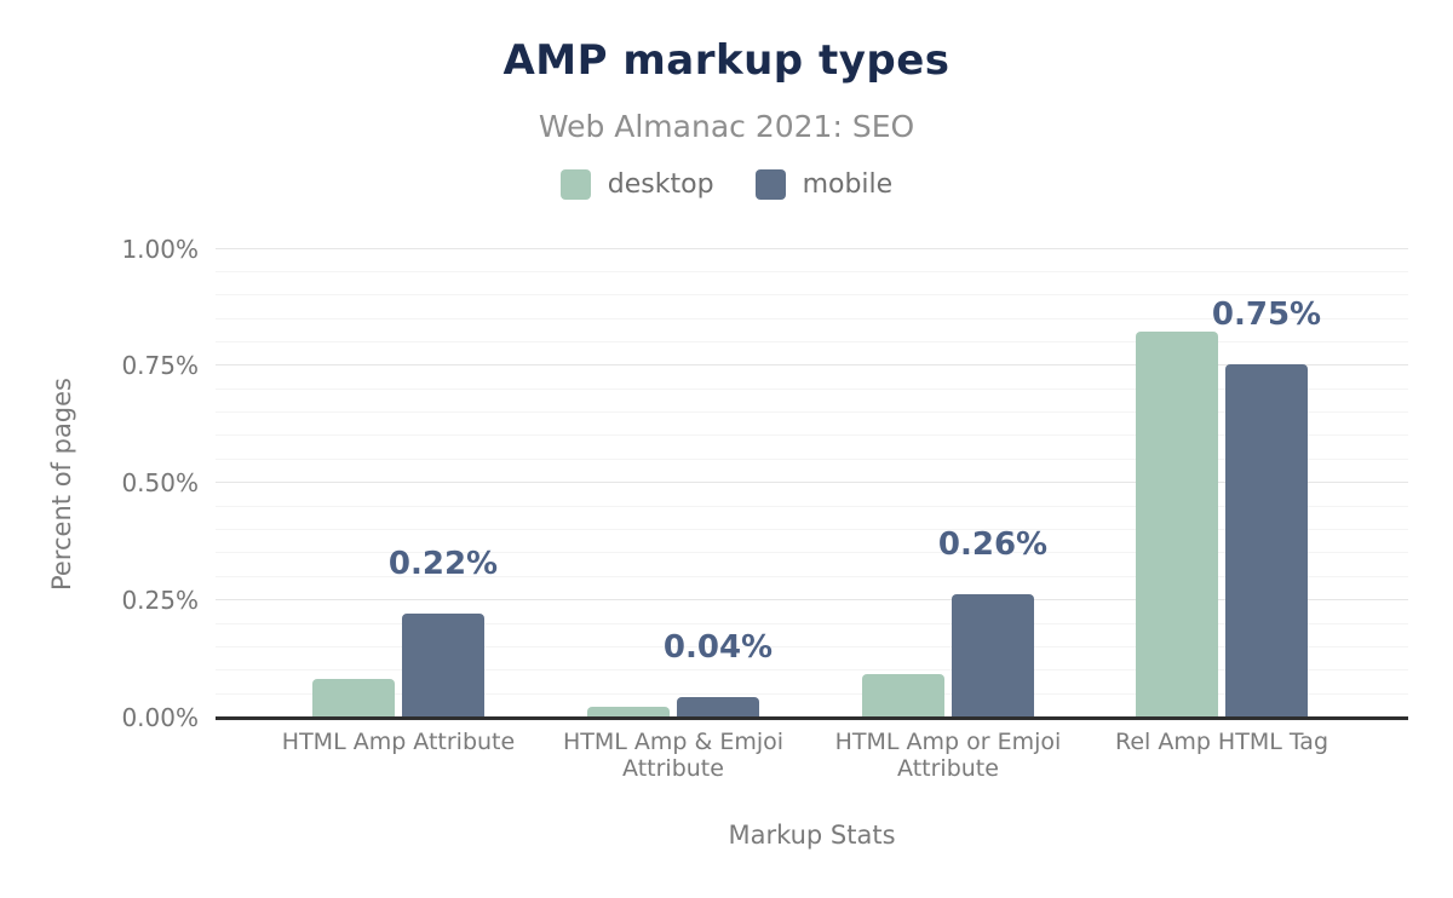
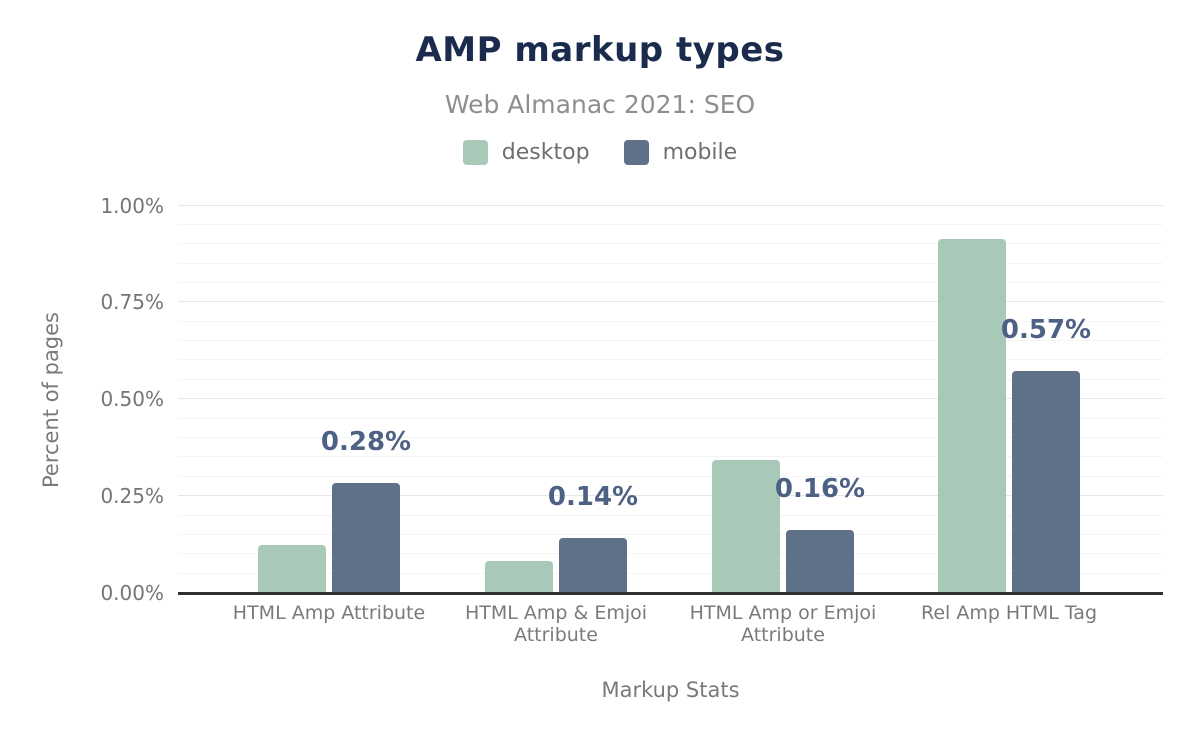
desktop/HTML Amp Attribute: 0.08% -> 0.12%
mobile/HTML Amp Attribute: 0.22% -> 0.28%
desktop/HTML Amp & Emjoi Attribute: 0.02% -> 0.08%
mobile/HTML Amp & Emjoi Attribute: 0.04% -> 0.14%
desktop/HTML Amp or Emjoi Attribute: 0.09% -> 0.34%
mobile/HTML Amp or Emjoi Attribute: 0.26% -> 0.16%
desktop/Rel Amp HTML Tag: 0.82% -> 0.91%
mobile/Rel Amp HTML Tag: 0.75% -> 0.57%
